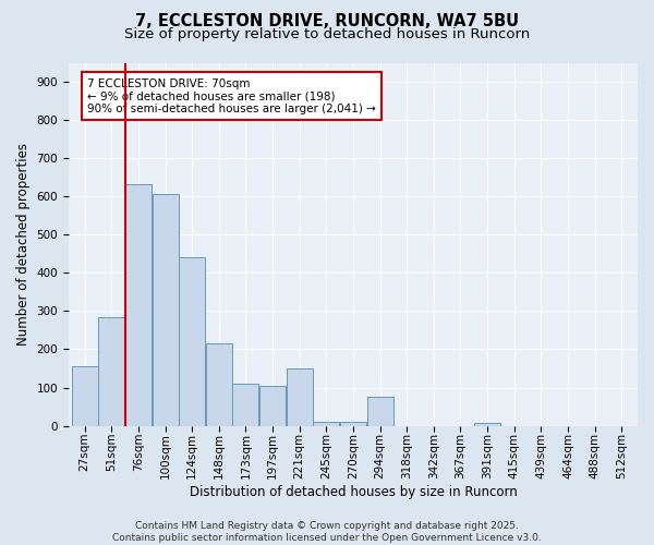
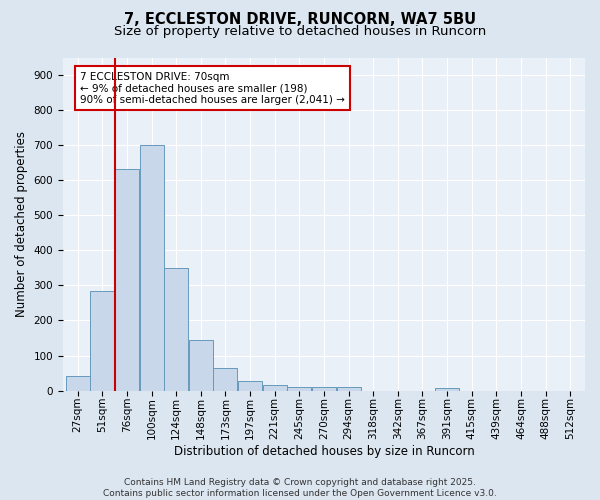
27sqm: 155 -> 42
100sqm: 605 -> 700
124sqm: 440 -> 350
148sqm: 215 -> 143
173sqm: 110 -> 65
197sqm: 105 -> 28
221sqm: 150 -> 15
294sqm: 75 -> 10
